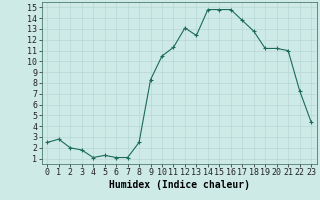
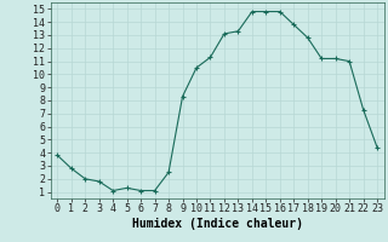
0: 2.5 -> 3.8
13: 12.4 -> 13.3
